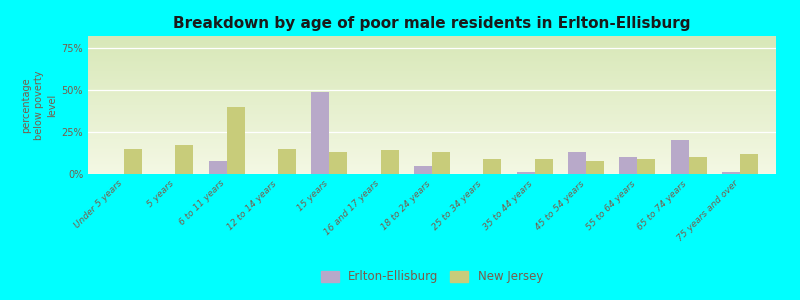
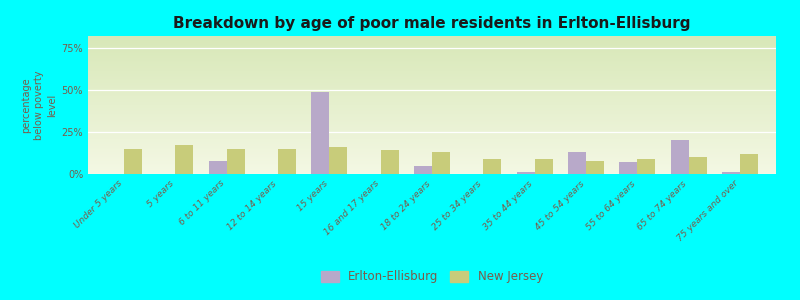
New Jersey/6 to 11 years: 40% -> 15%
New Jersey/15 years: 13% -> 16%
Erlton-Ellisburg/55 to 64 years: 10% -> 7%
